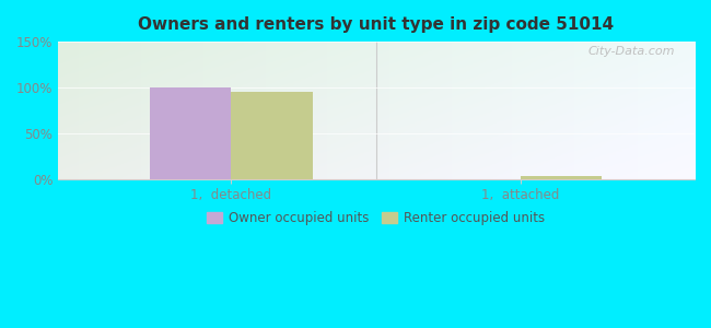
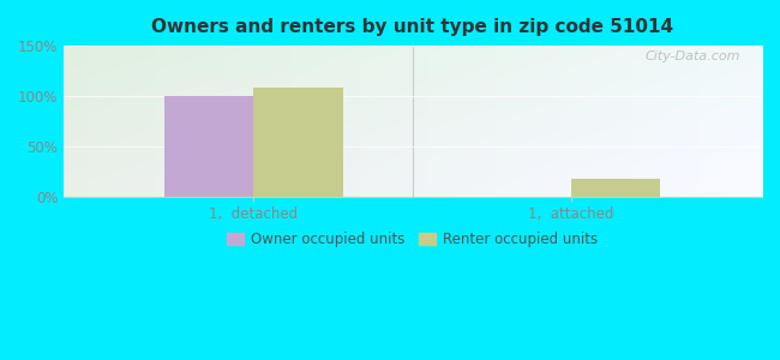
Renter occupied units/1, detached: 95% -> 108%
Renter occupied units/1, attached: 3% -> 18%
